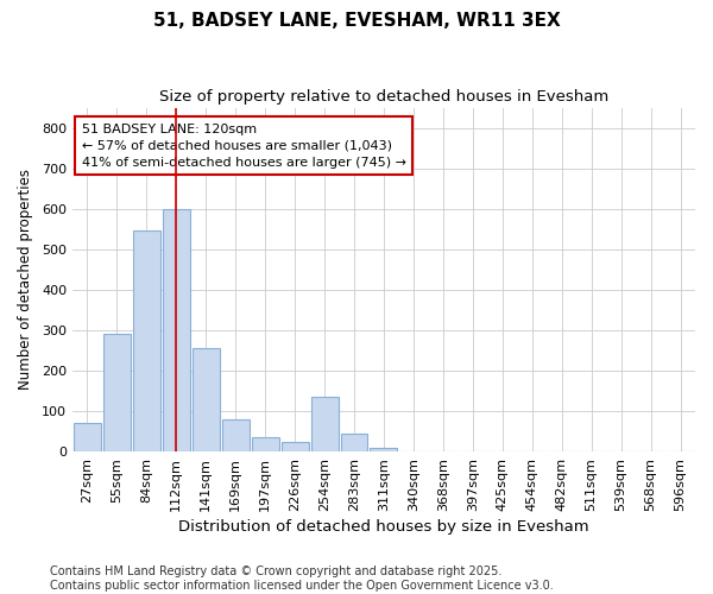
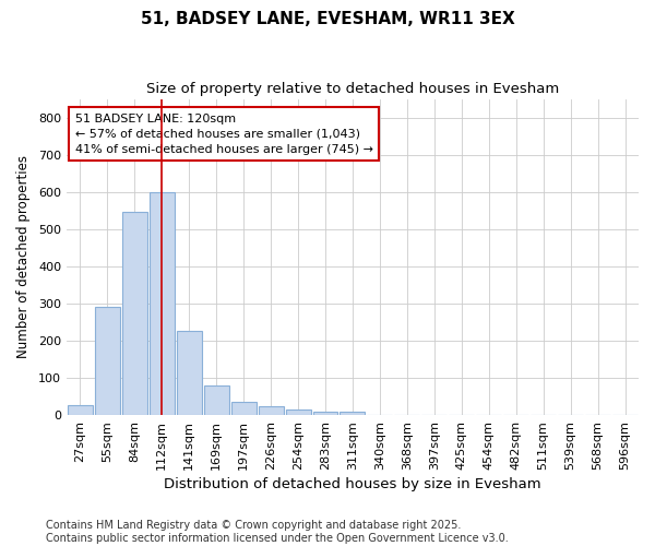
27sqm: 70 -> 27
141sqm: 255 -> 225
254sqm: 135 -> 14
283sqm: 45 -> 9
